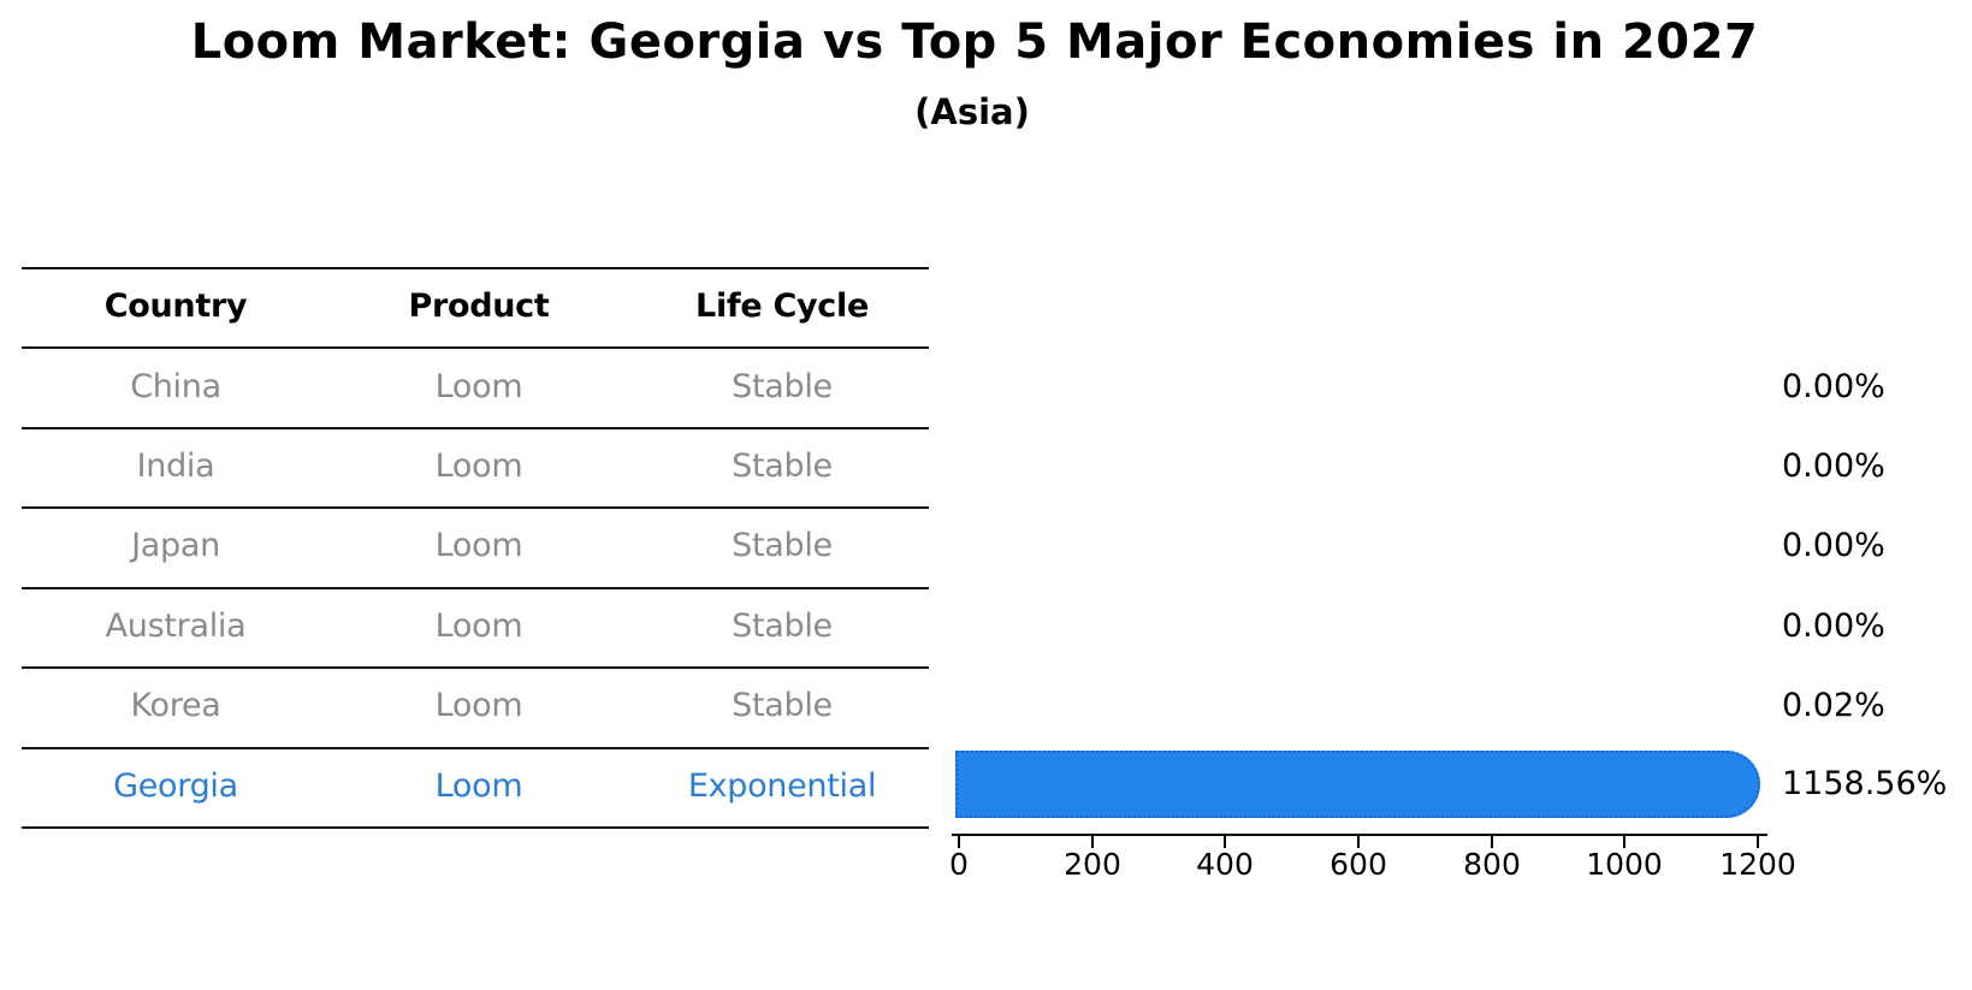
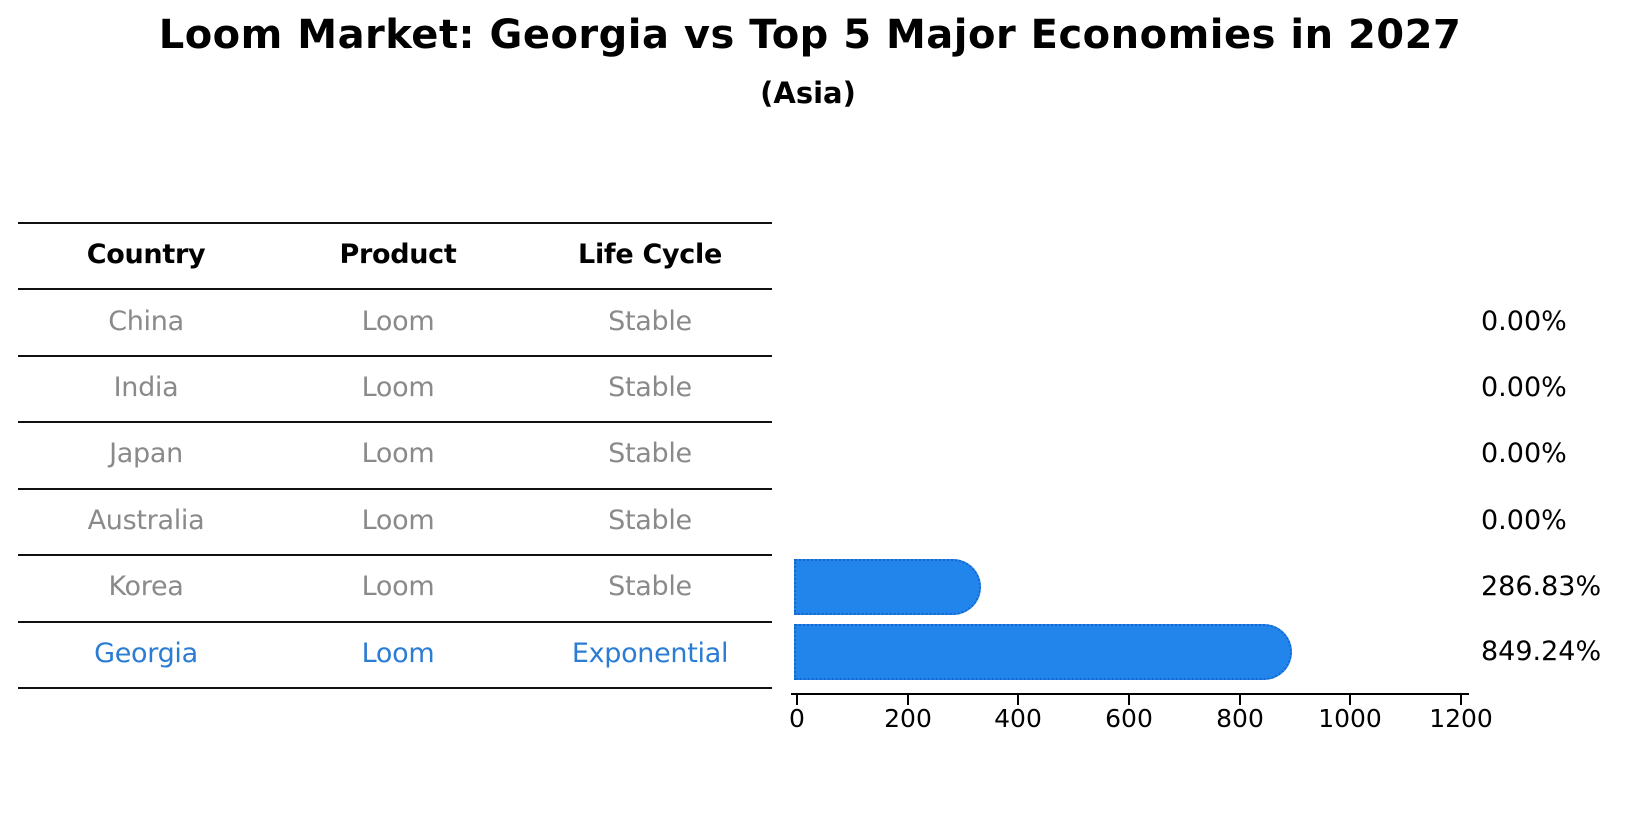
Korea: 0.02% -> 286.83%
Georgia: 1158.56% -> 849.24%
